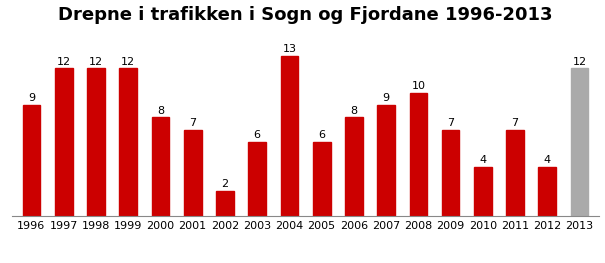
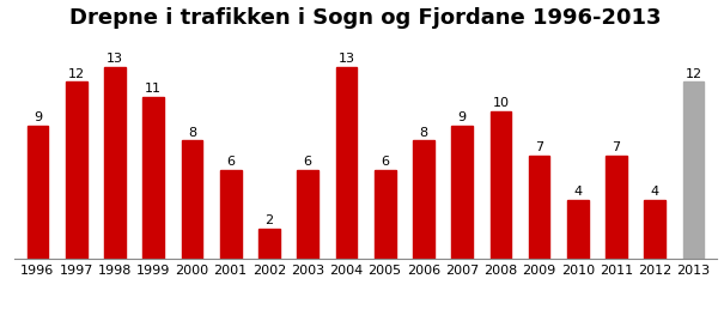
1998: 12 -> 13
1999: 12 -> 11
2001: 7 -> 6
